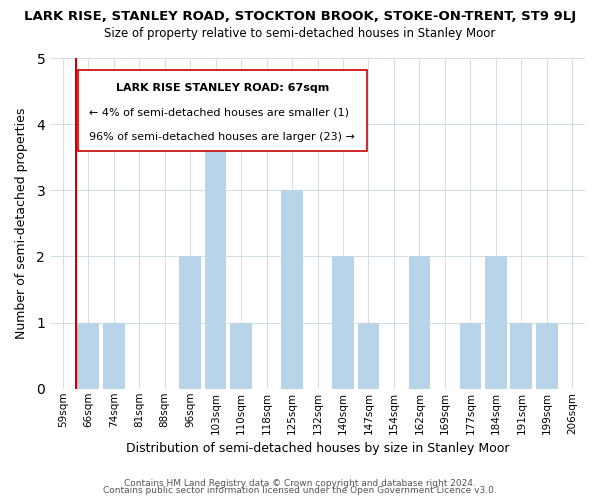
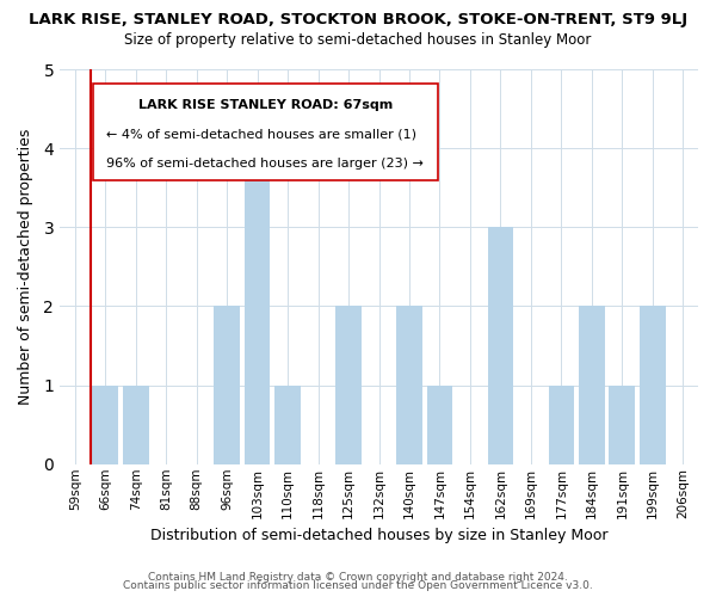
125sqm: 3 -> 2
162sqm: 2 -> 3
199sqm: 1 -> 2
